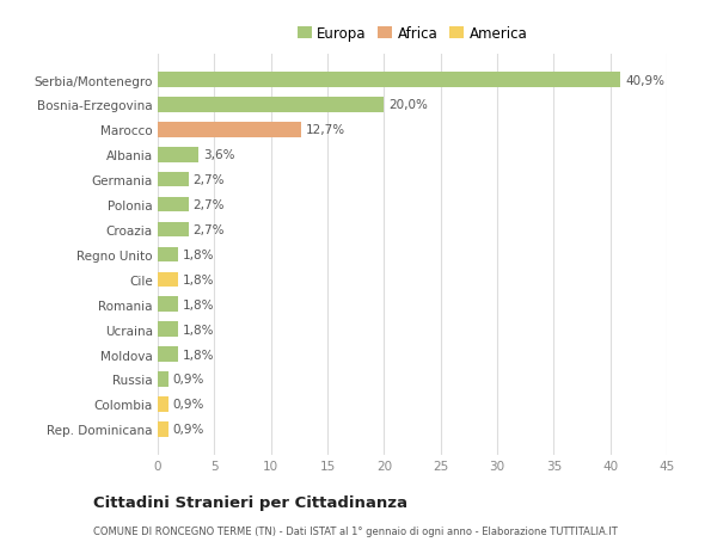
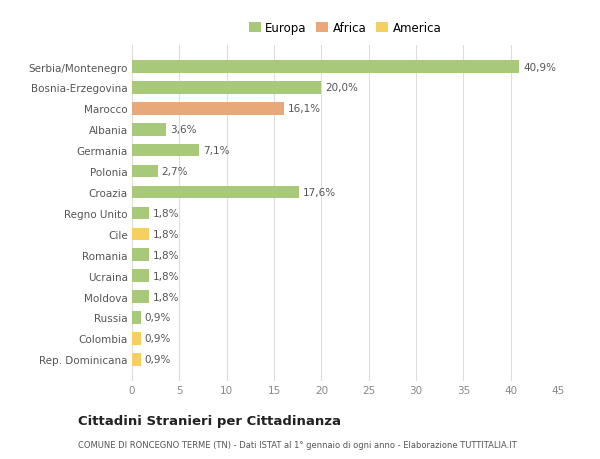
Marocco: 12,7% -> 16,1%
Germania: 2,7% -> 7,1%
Croazia: 2,7% -> 17,6%
